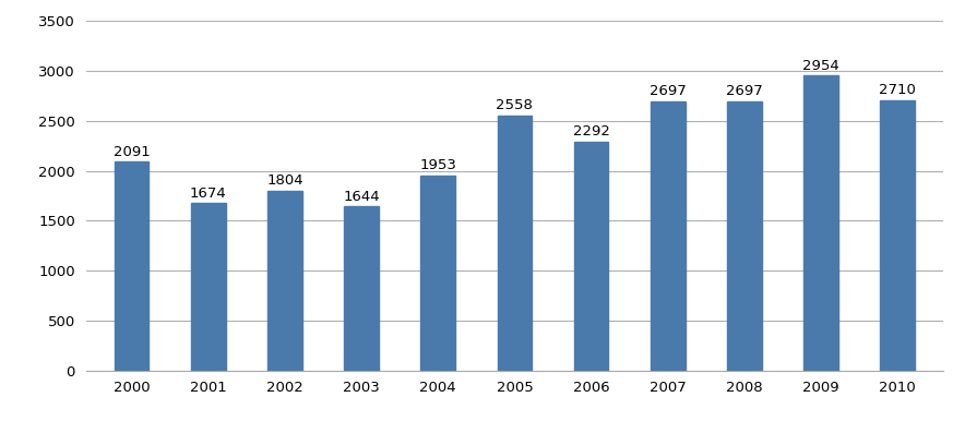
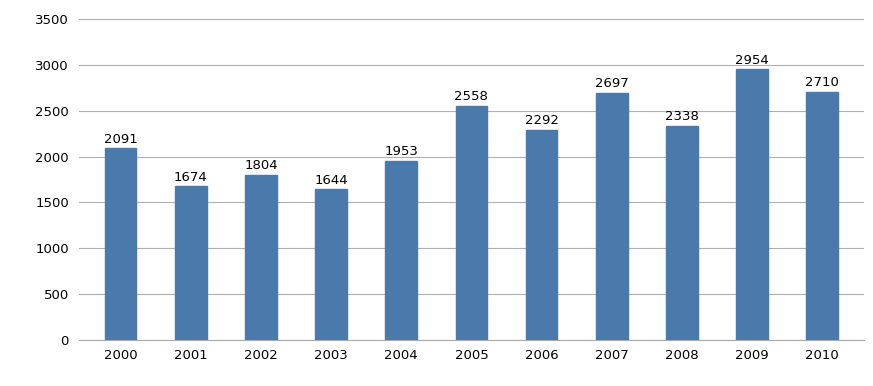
2008: 2697 -> 2338
